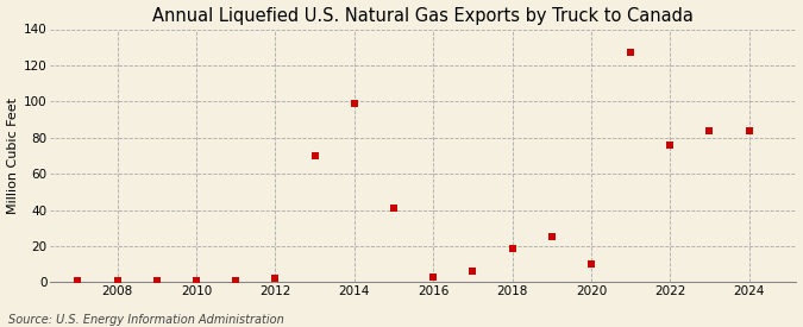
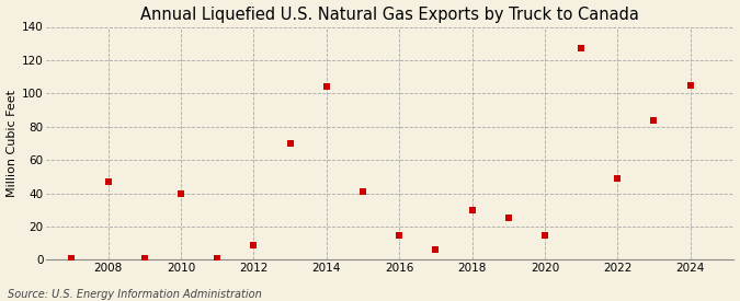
2008: 1 -> 47
2010: 1 -> 40
2012: 2 -> 9
2014: 99 -> 104
2016: 3 -> 15
2018: 19 -> 30
2020: 10 -> 15
2022: 76 -> 49
2024: 84 -> 105
